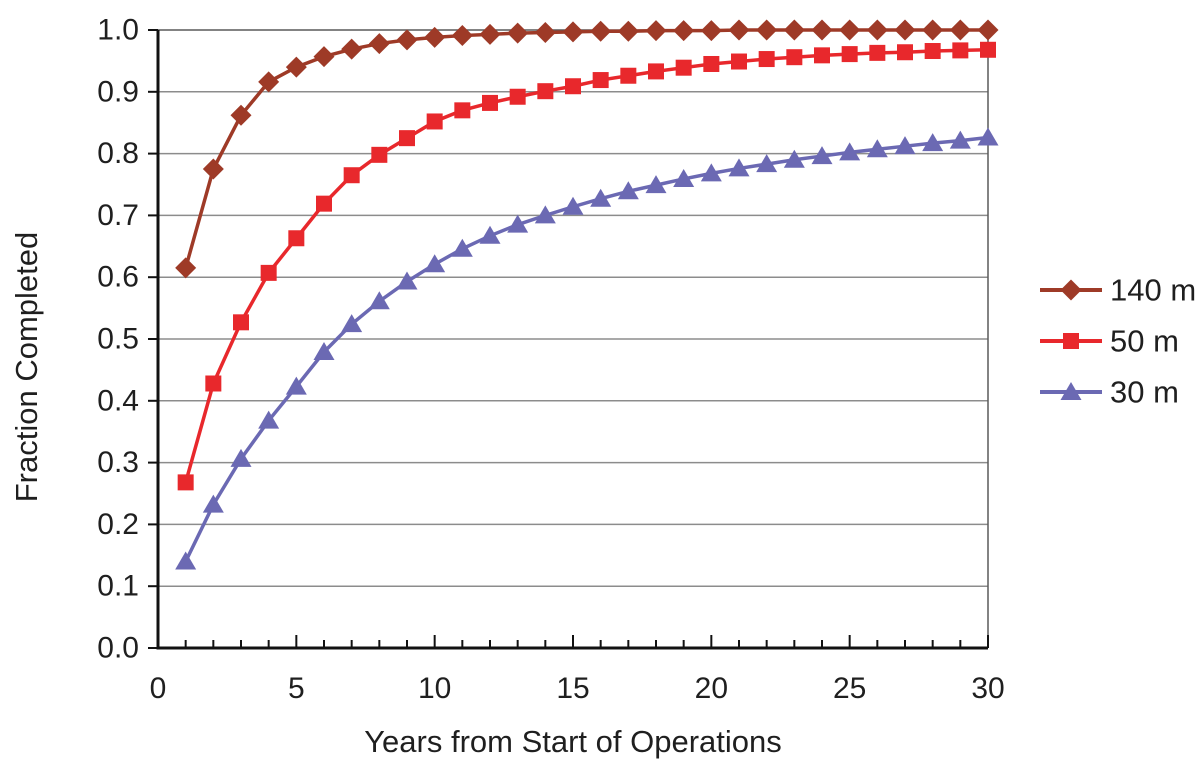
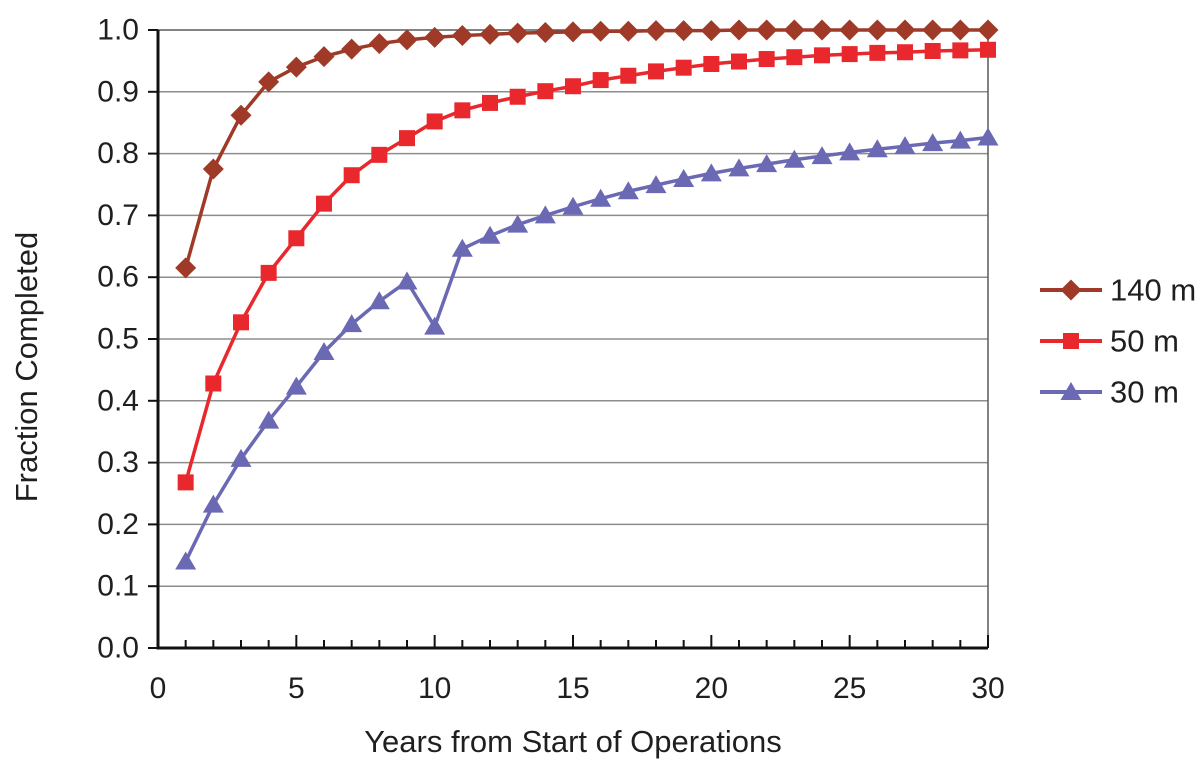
30 m/10: 0.62 -> 0.52
